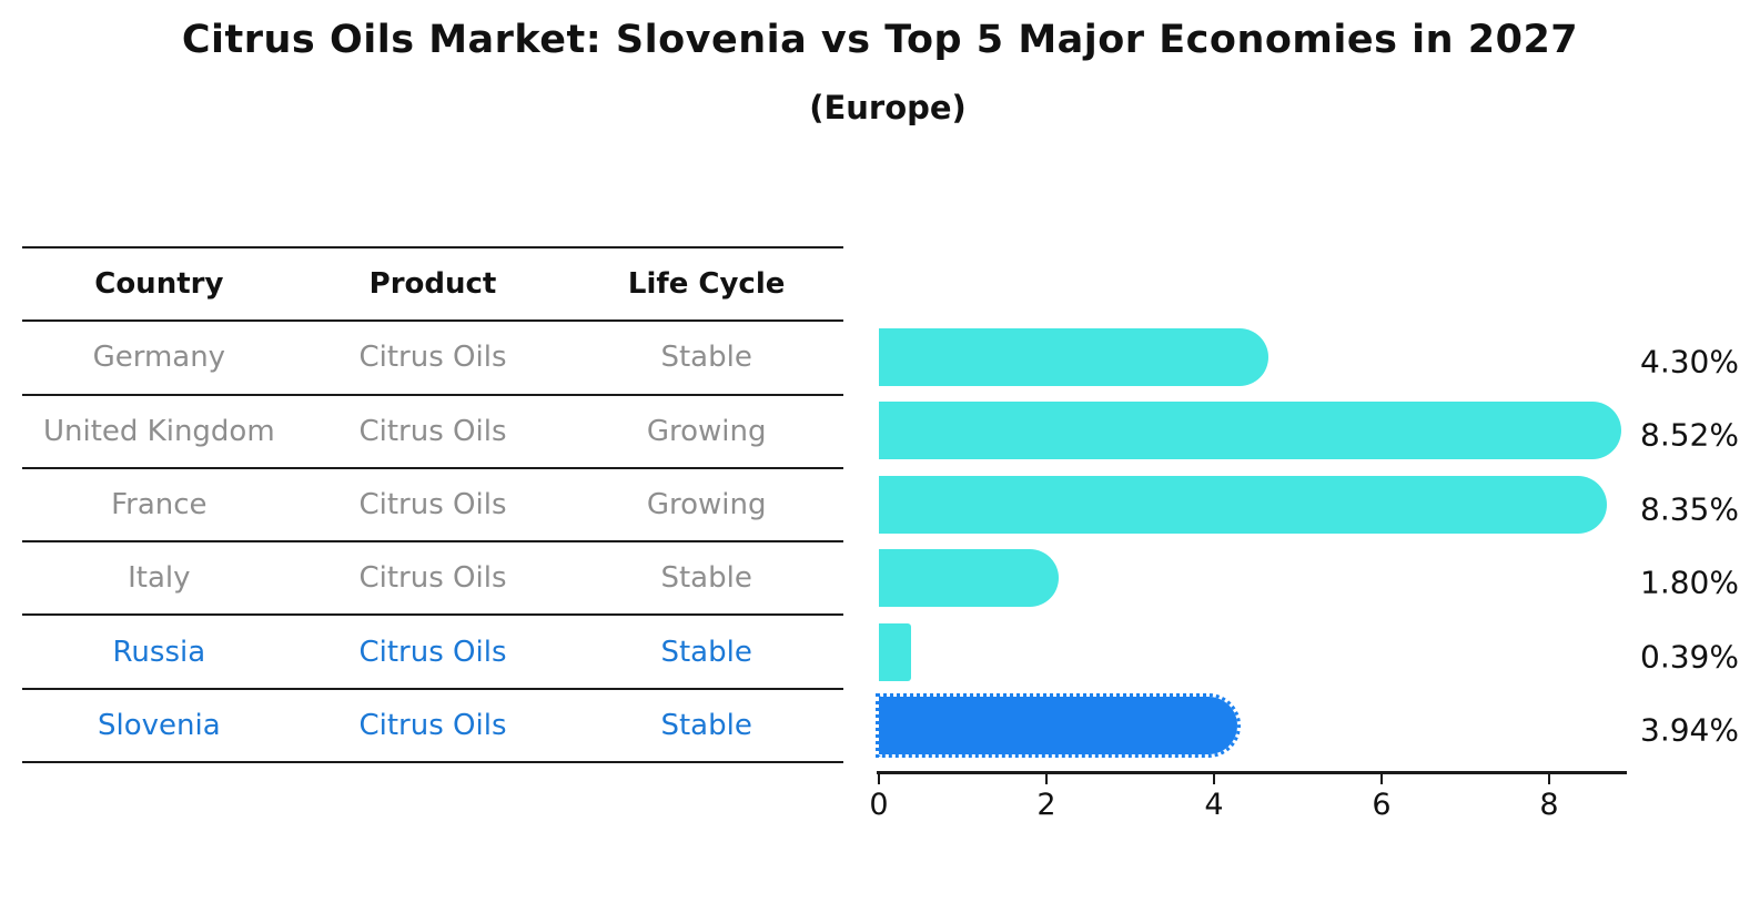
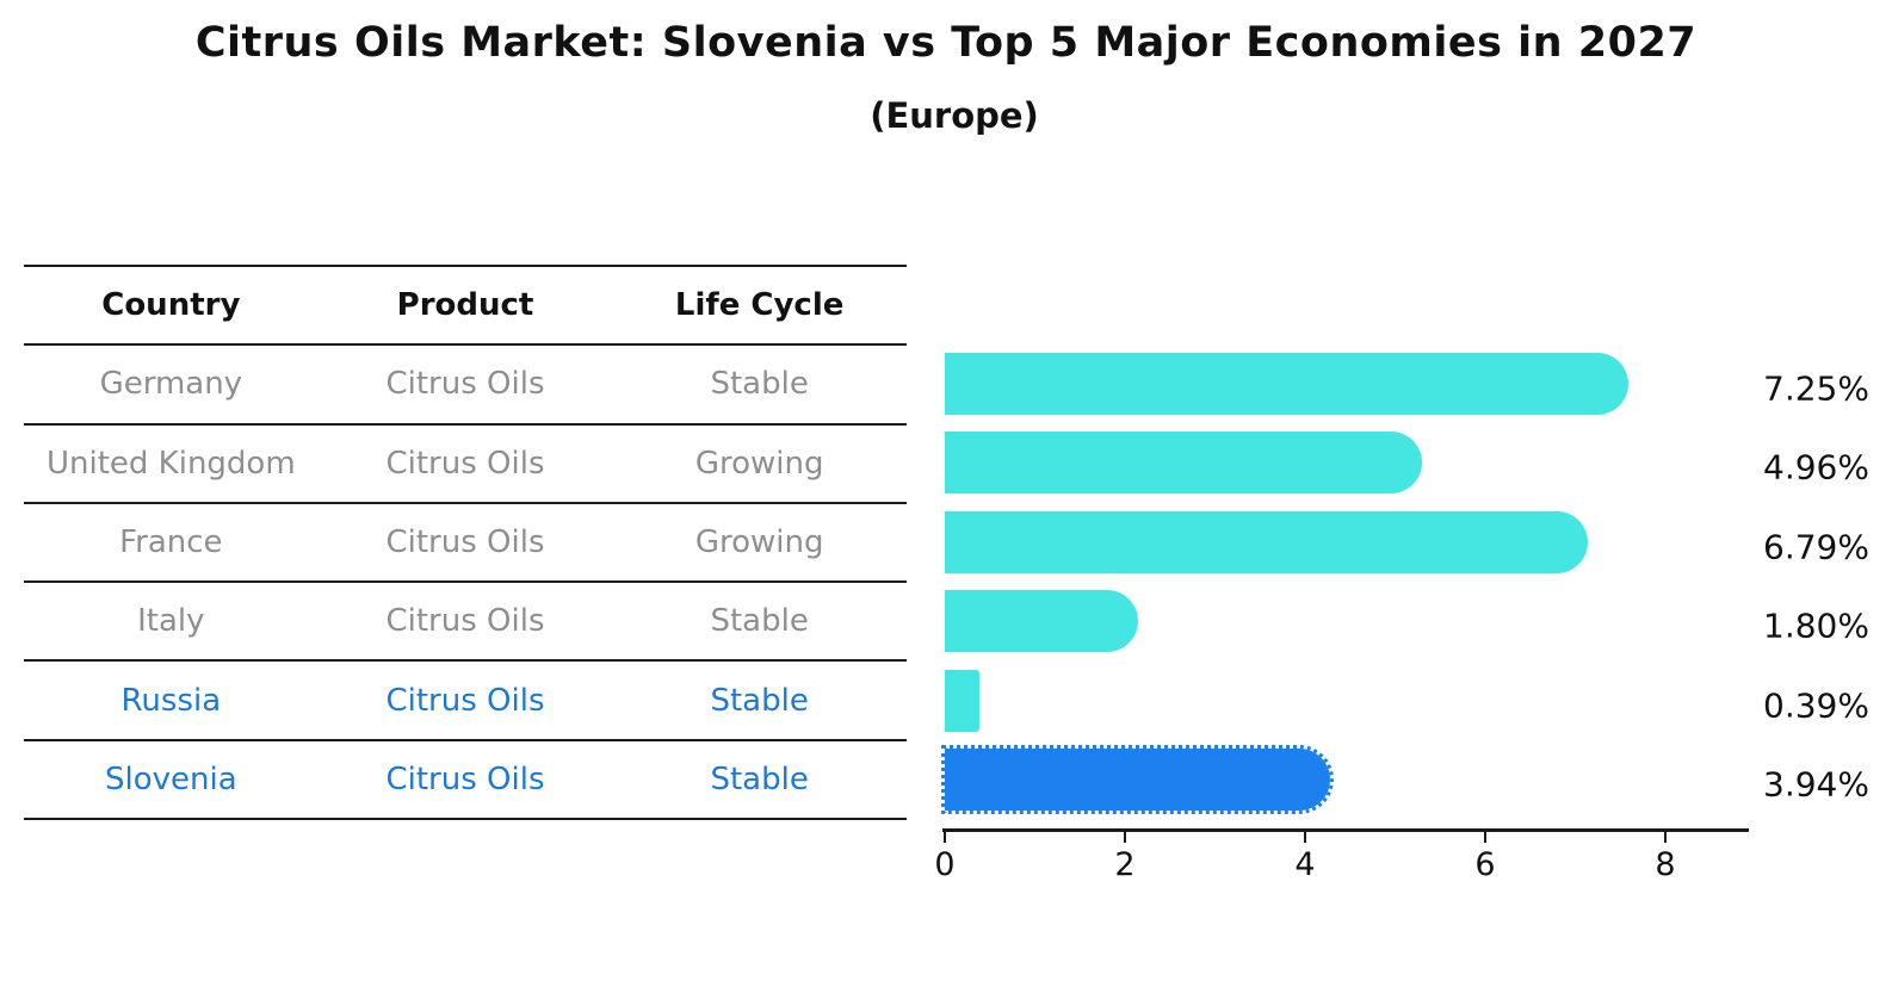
Germany: 4.30% -> 7.25%
United Kingdom: 8.52% -> 4.96%
France: 8.35% -> 6.79%
